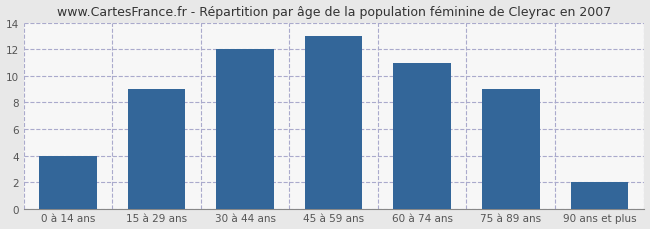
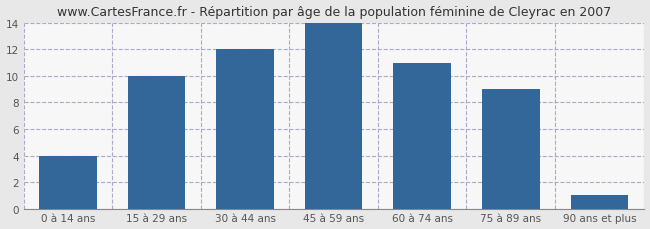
15 à 29 ans: 9 -> 10
45 à 59 ans: 13 -> 14
90 ans et plus: 2 -> 1
